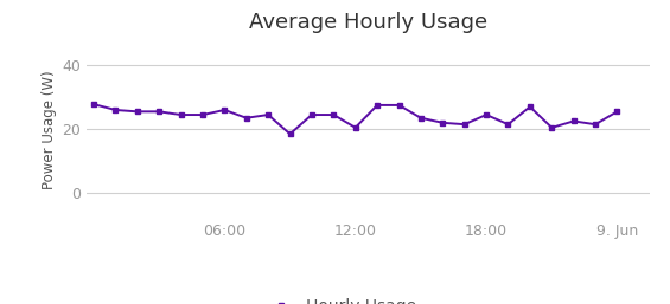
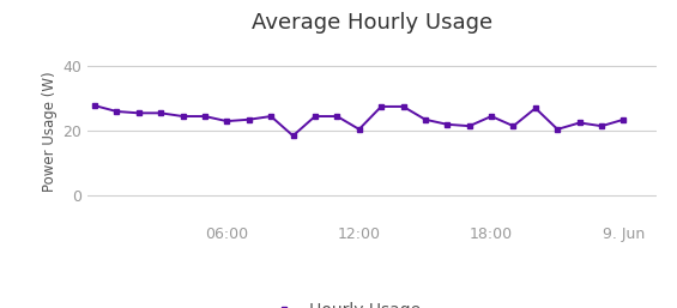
06:00: 26.0 -> 23.0
9. Jun: 25.5 -> 23.5
